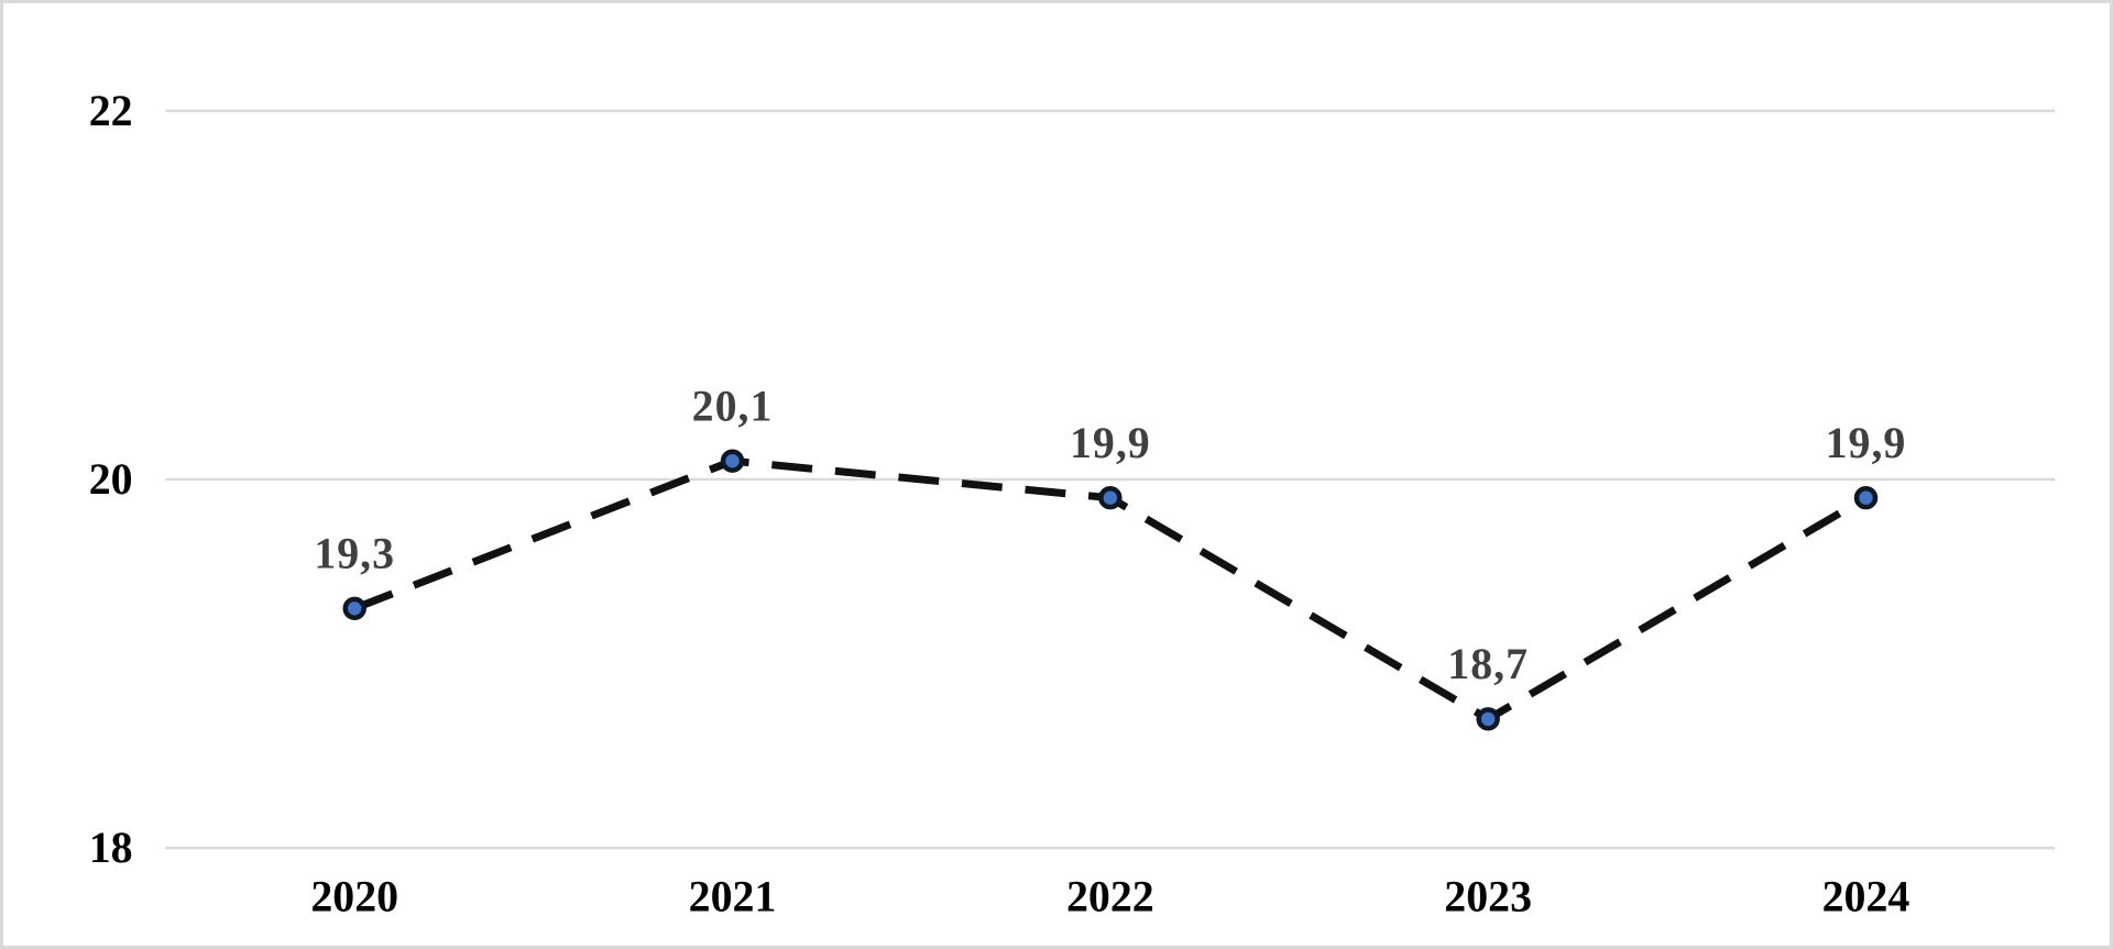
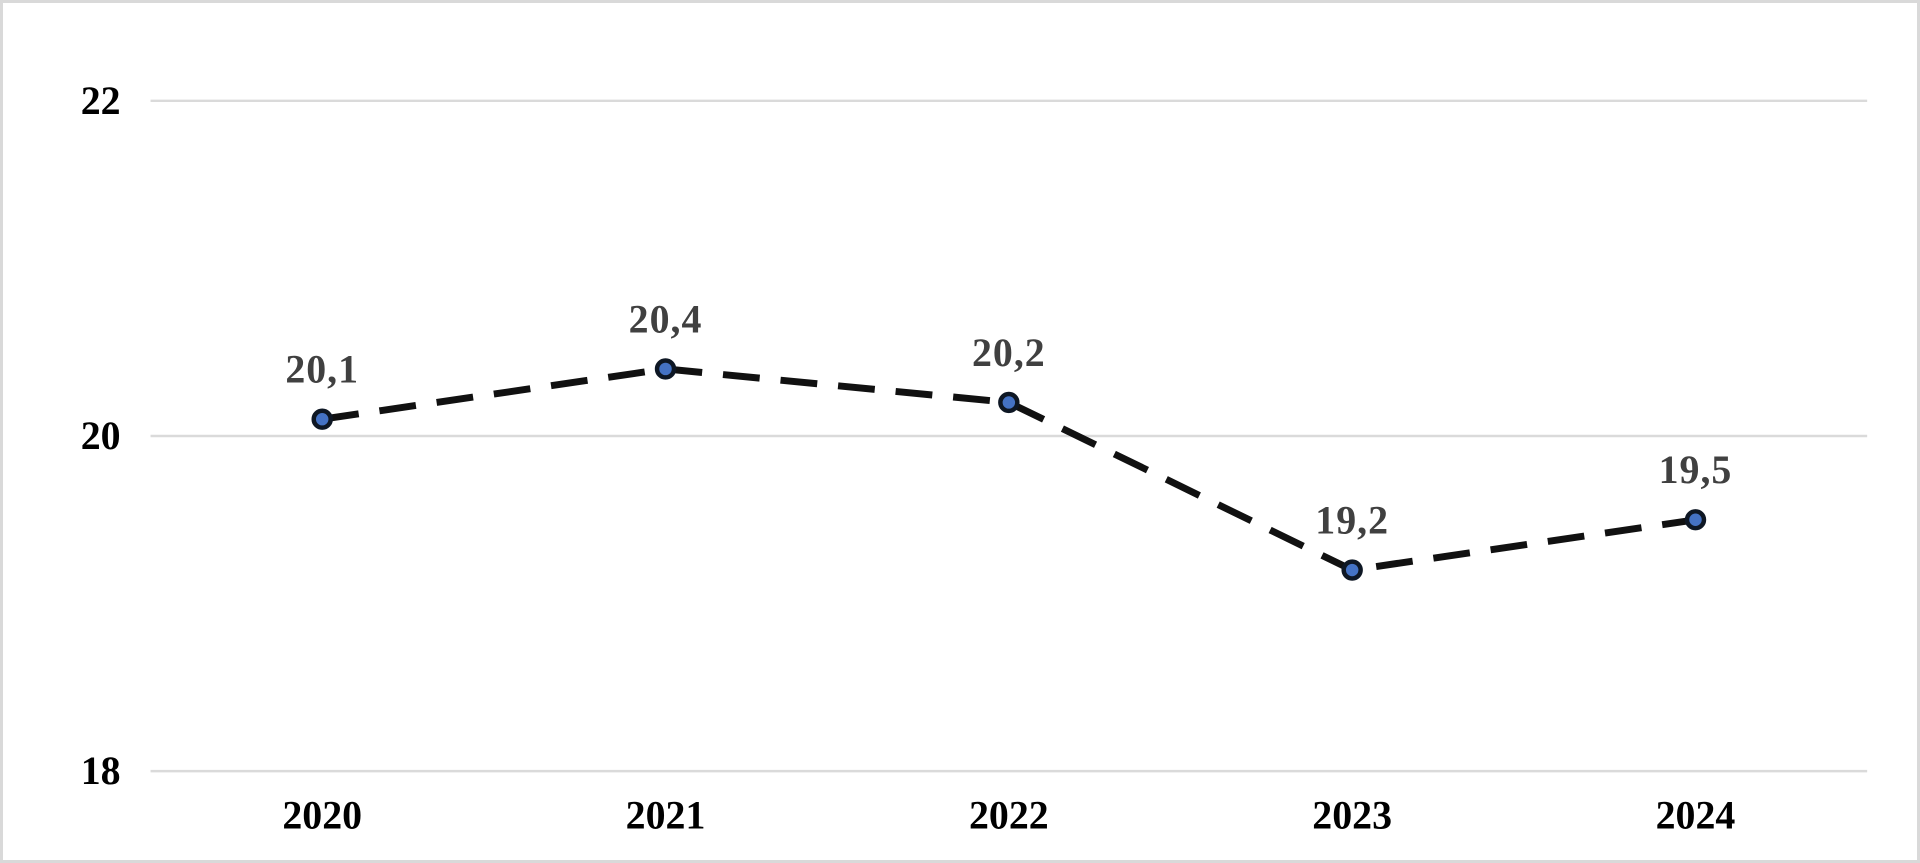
2020: 19,3 -> 20,1
2021: 20,1 -> 20,4
2022: 19,9 -> 20,2
2023: 18,7 -> 19,2
2024: 19,9 -> 19,5
